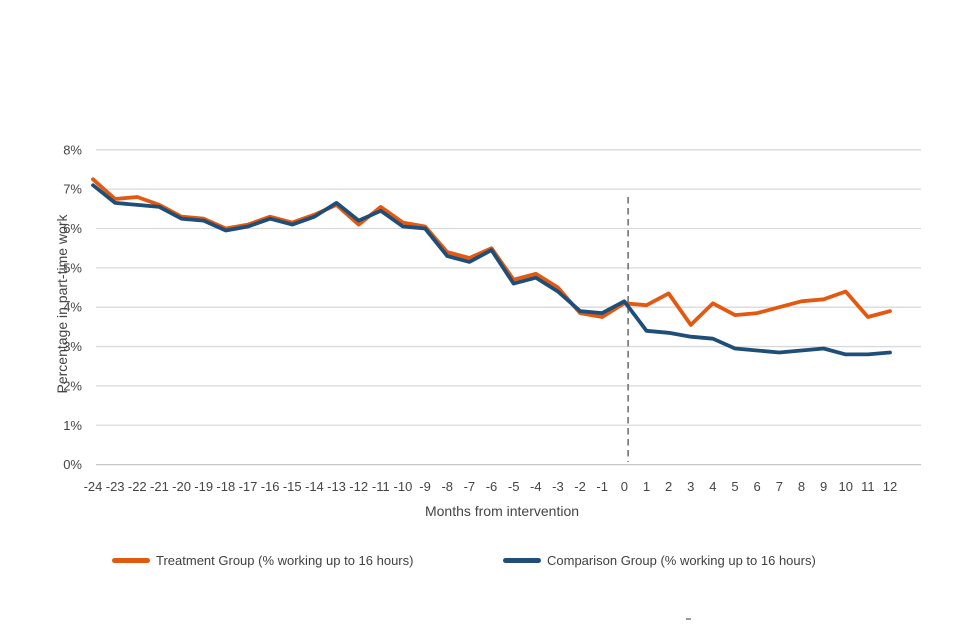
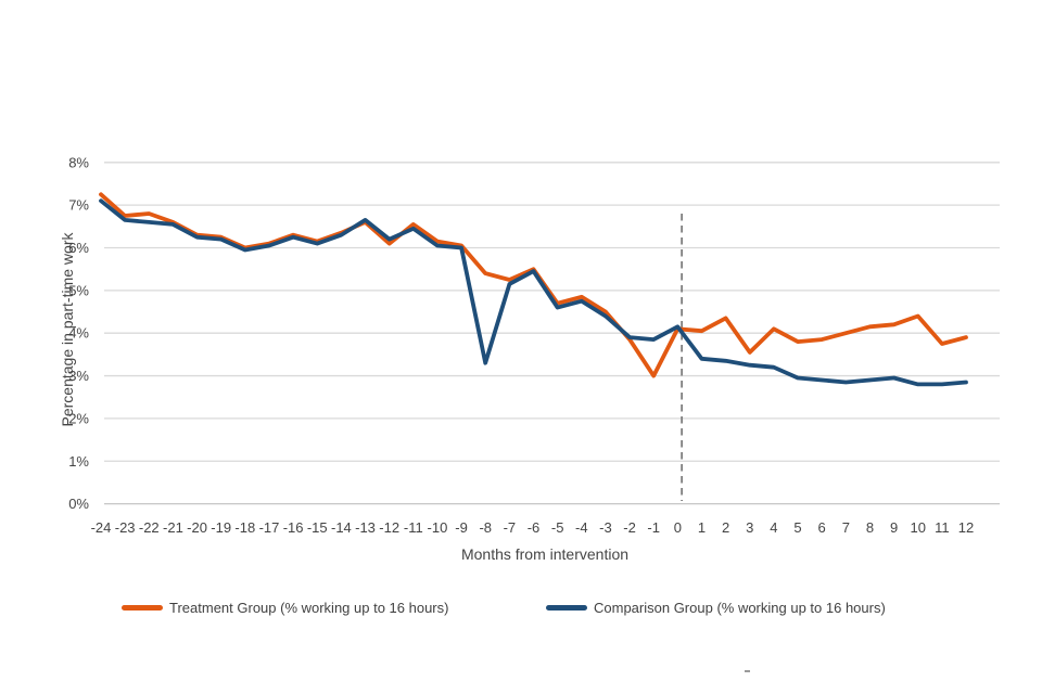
Comparison Group (% working up to 16 hours)/-8: 5.3% -> 3.3%
Treatment Group (% working up to 16 hours)/-1: 3.8% -> 3.0%
